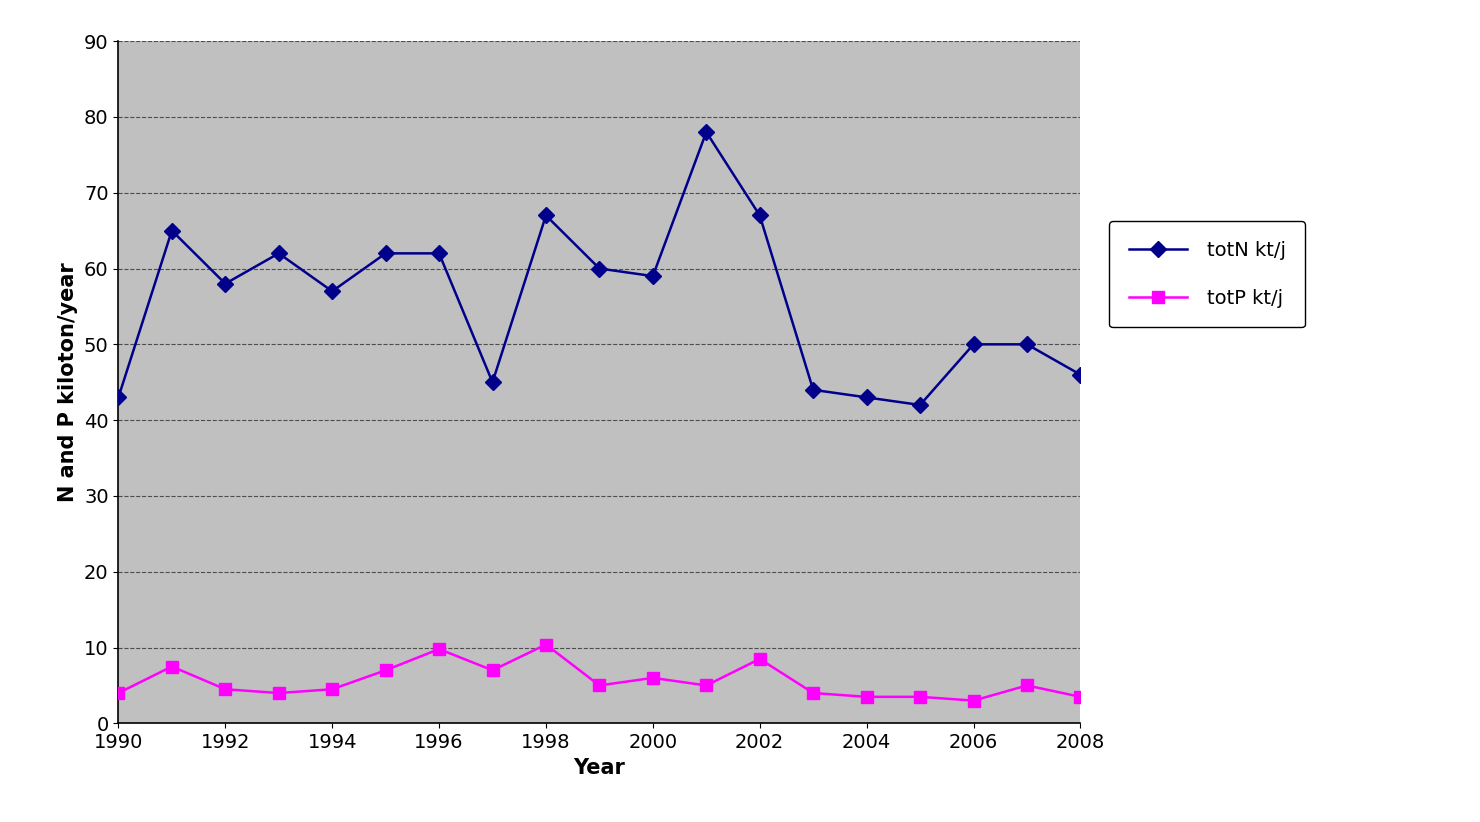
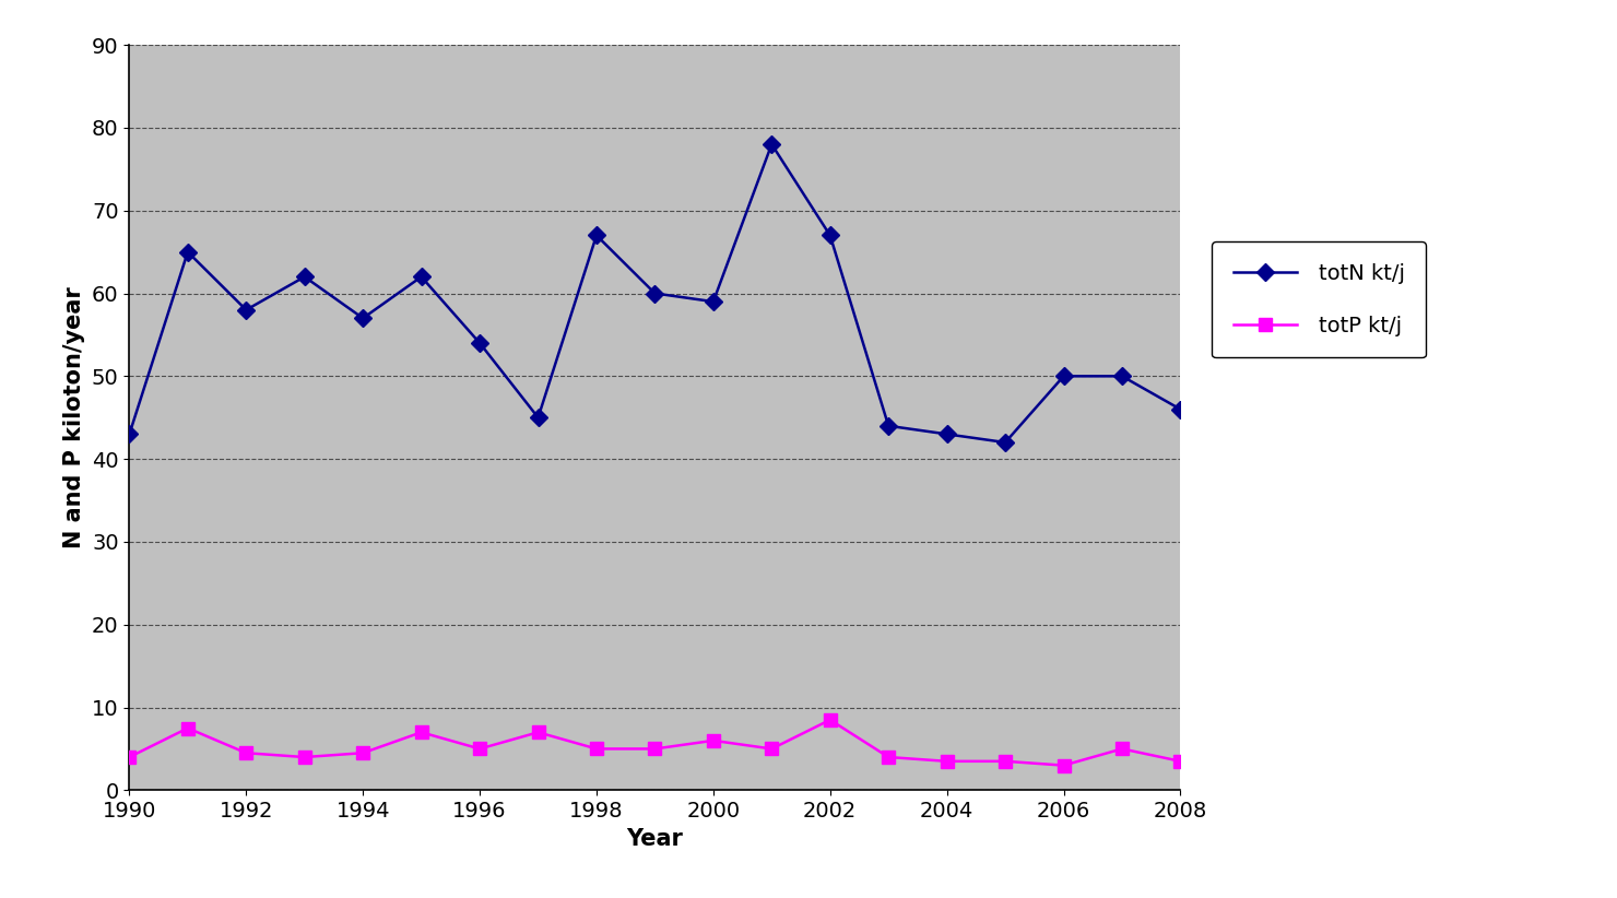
totN kt/j/1996: 62 -> 54
totP kt/j/1996: 9.8 -> 5.0
totP kt/j/1998: 10.4 -> 5.0
